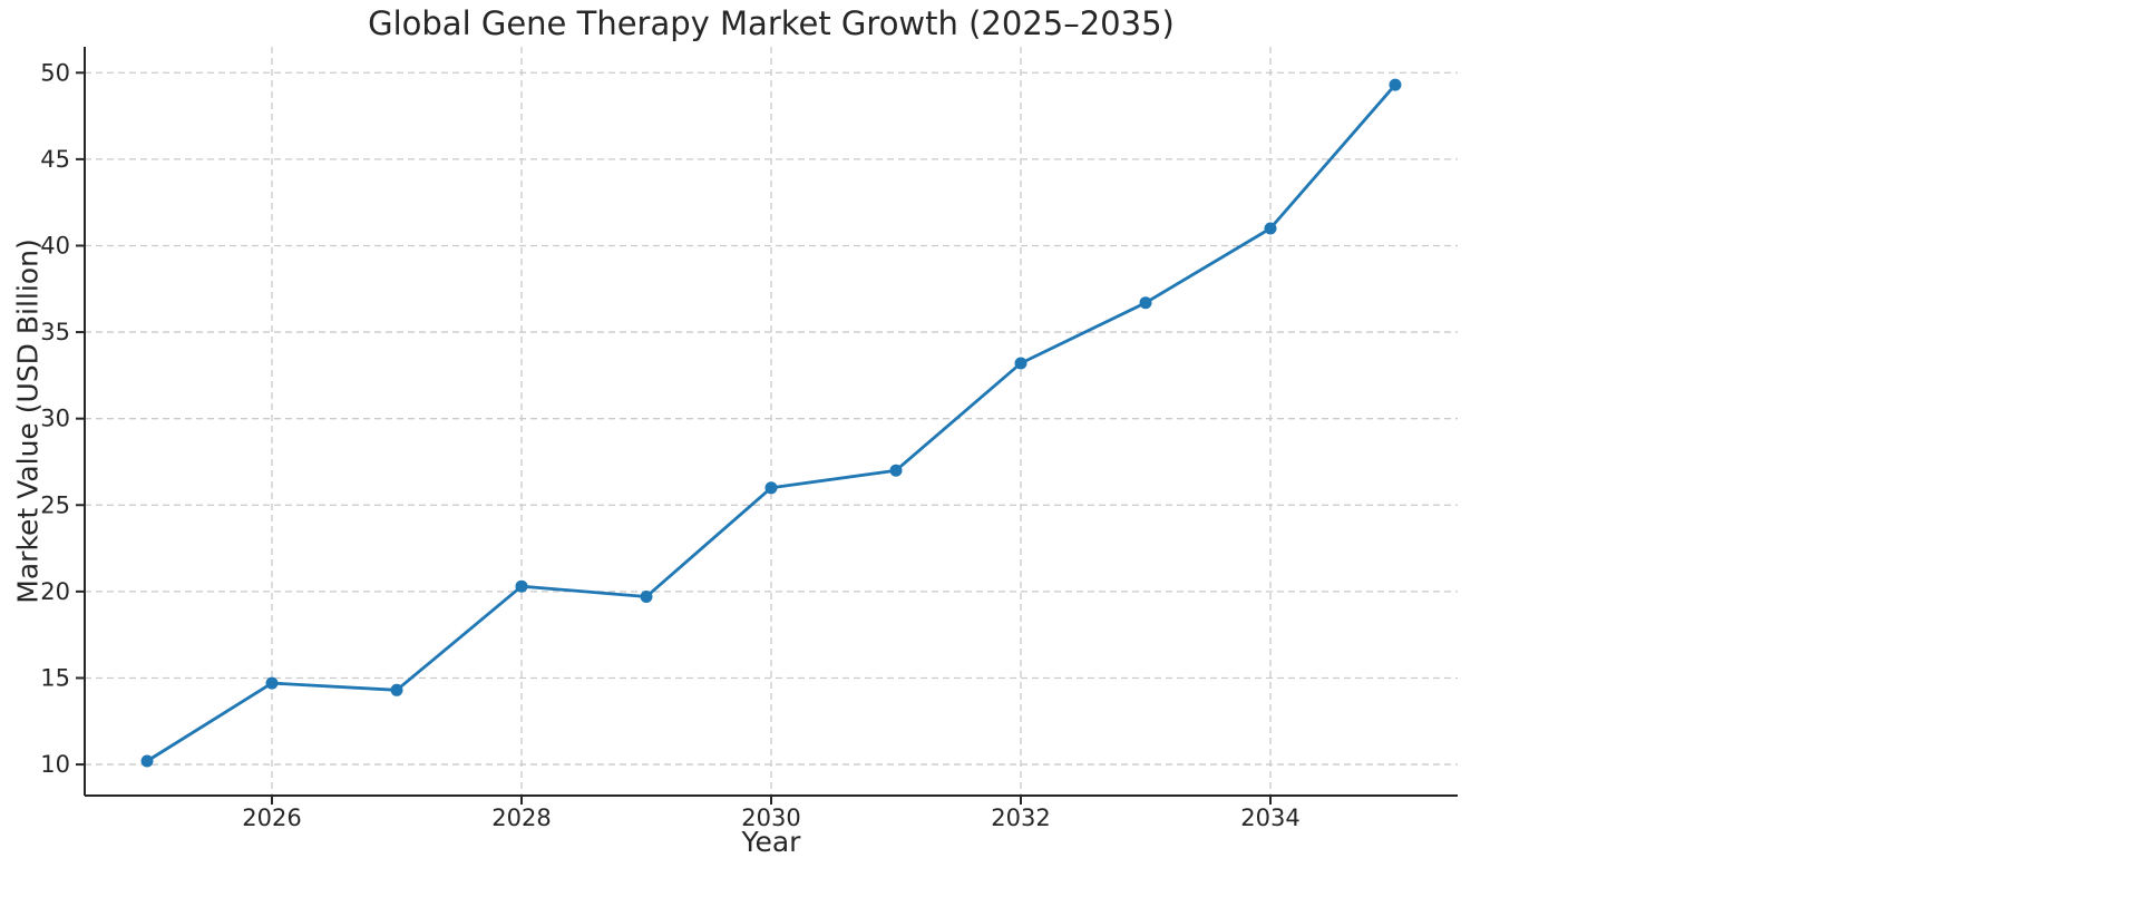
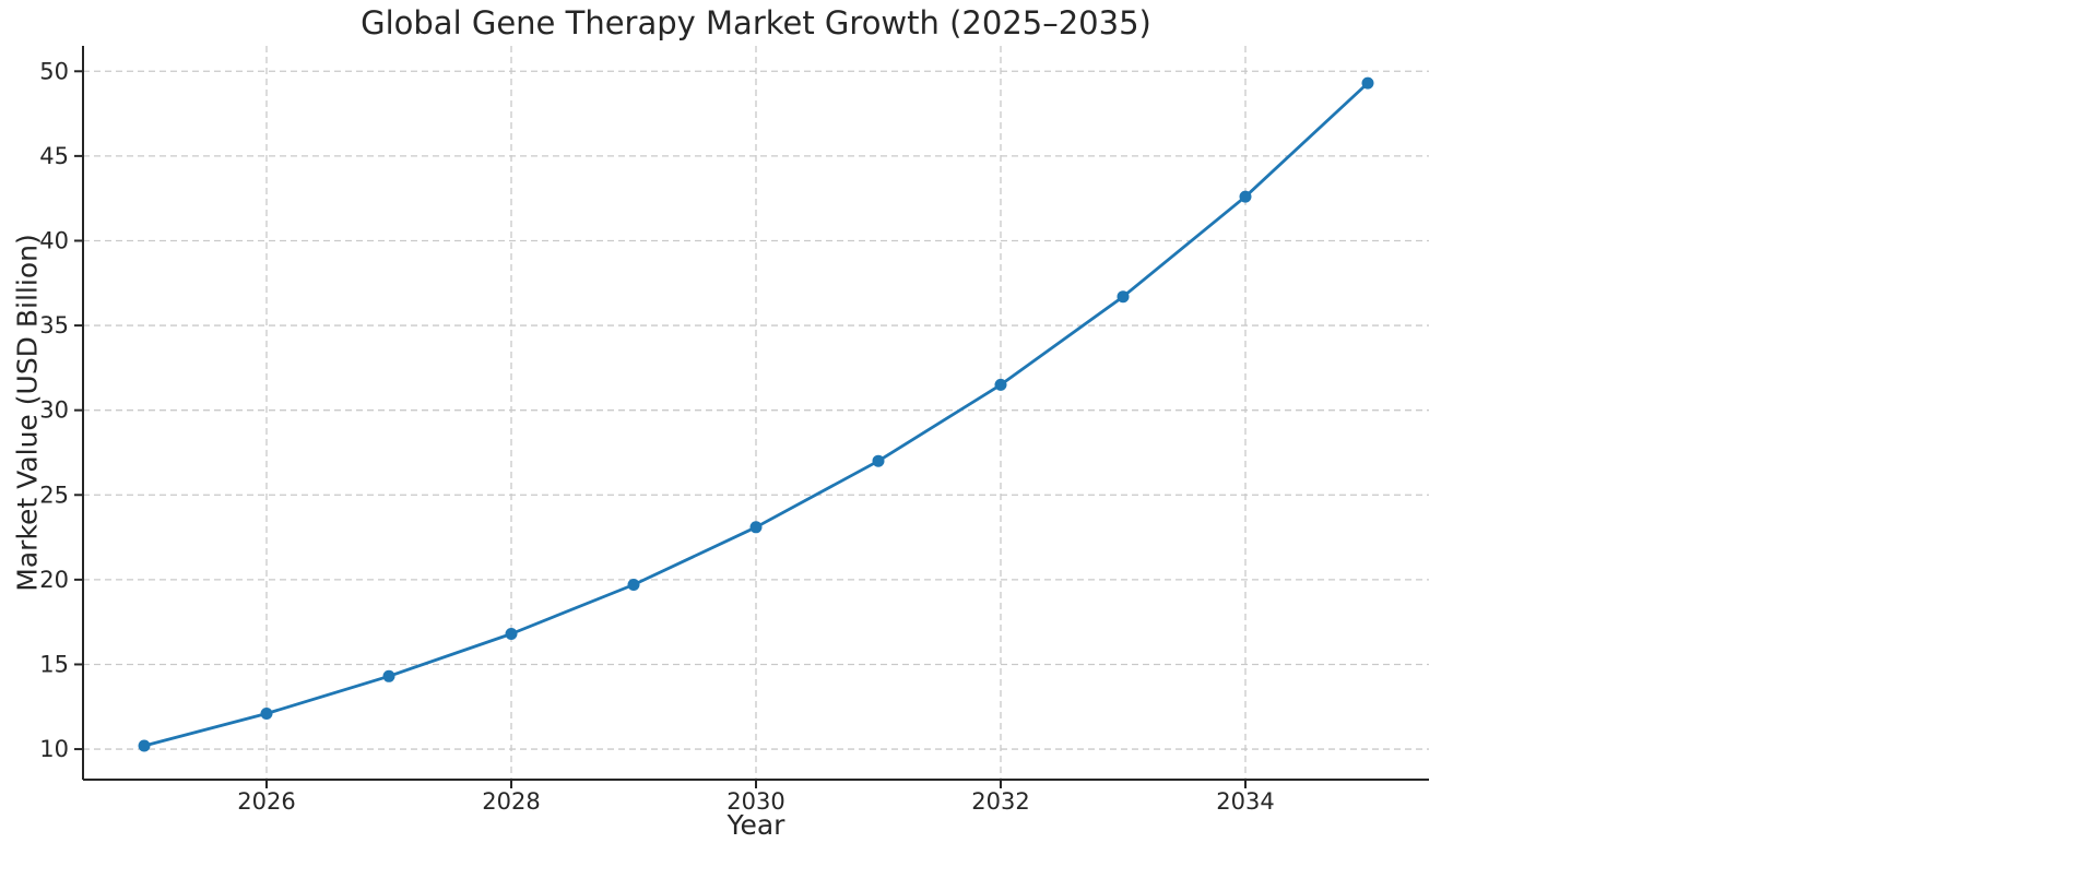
2026: 14.7 -> 12.1
2028: 20.3 -> 16.8
2030: 26.0 -> 23.1
2032: 33.2 -> 31.5
2034: 41.0 -> 42.6
